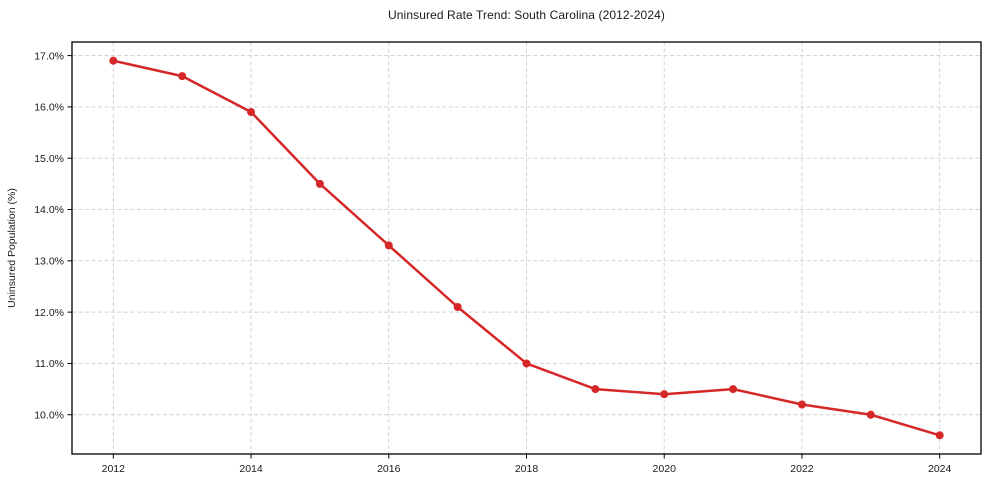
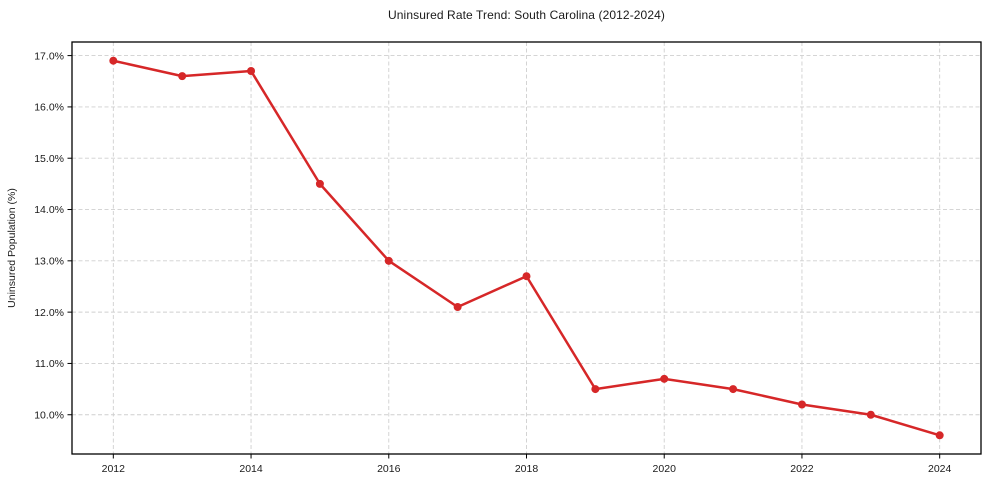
2014: 15.9% -> 16.7%
2016: 13.3% -> 13.0%
2018: 11.0% -> 12.7%
2020: 10.4% -> 10.7%
